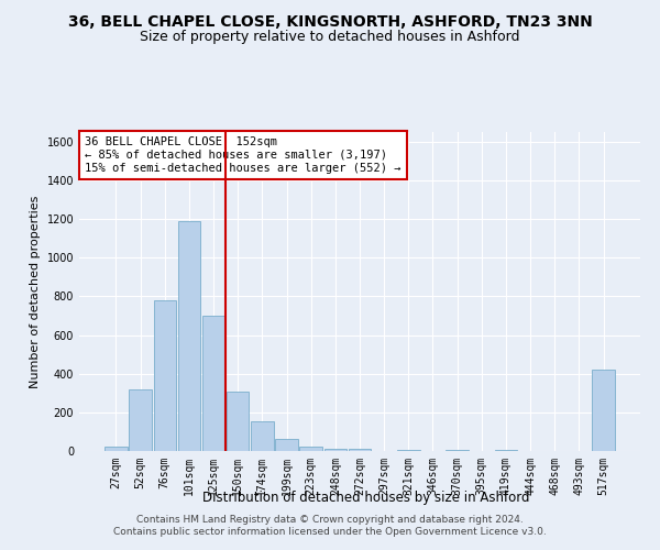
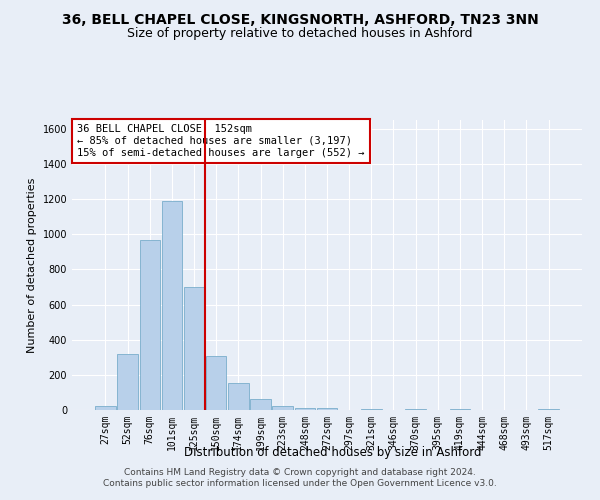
76sqm: 780 -> 970
517sqm: 420 -> 10
